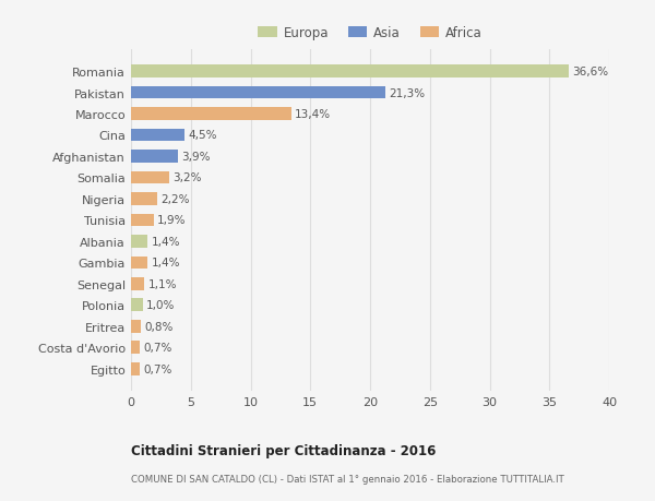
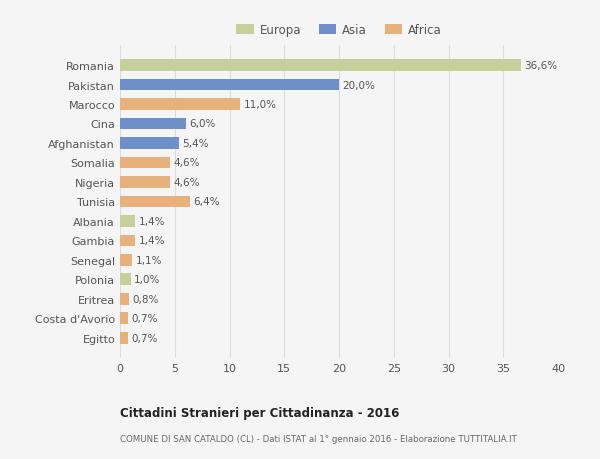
Pakistan: 21,3% -> 20,0%
Marocco: 13,4% -> 11,0%
Cina: 4,5% -> 6,0%
Afghanistan: 3,9% -> 5,4%
Somalia: 3,2% -> 4,6%
Nigeria: 2,2% -> 4,6%
Tunisia: 1,9% -> 6,4%
